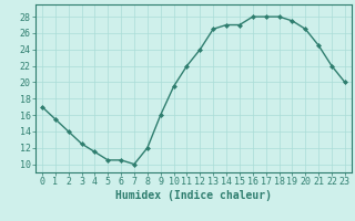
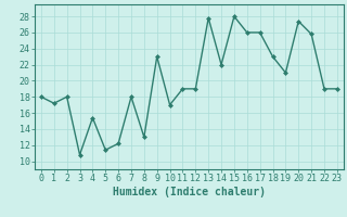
0: 17.0 -> 18.0
1: 15.5 -> 17.2
2: 14.0 -> 18.0
3: 12.5 -> 10.8
4: 11.5 -> 15.4
5: 10.5 -> 11.4
6: 10.5 -> 12.2
7: 10.0 -> 18.0
8: 12.0 -> 13.0
9: 16.0 -> 23.0
10: 19.5 -> 17.0
11: 22.0 -> 19.0
12: 24.0 -> 19.0
13: 26.5 -> 27.8
14: 27.0 -> 22.0
15: 27.0 -> 28.0
16: 28.0 -> 26.0
17: 28.0 -> 26.0
18: 28.0 -> 23.0
19: 27.5 -> 21.0
20: 26.5 -> 27.4
21: 24.5 -> 25.8
22: 22.0 -> 19.0
23: 20.0 -> 19.0
